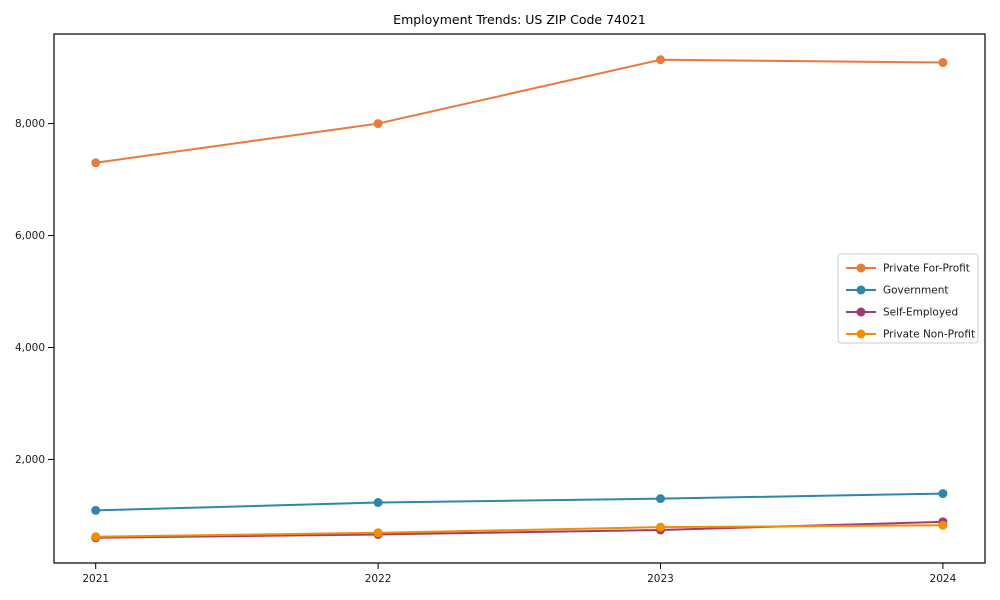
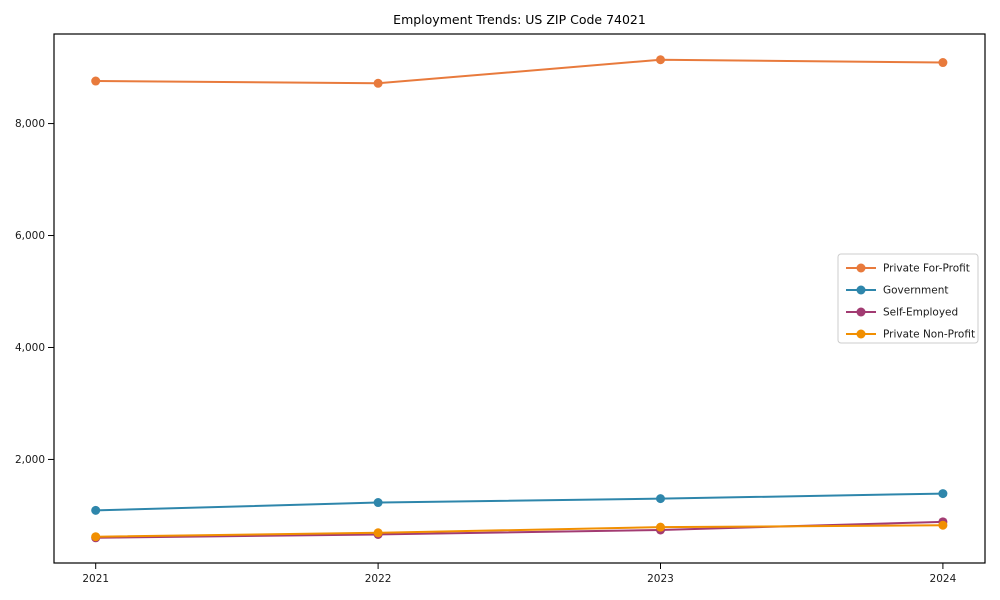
Private For-Profit/2021: 7300 -> 8800
Private For-Profit/2022: 8000 -> 8700
